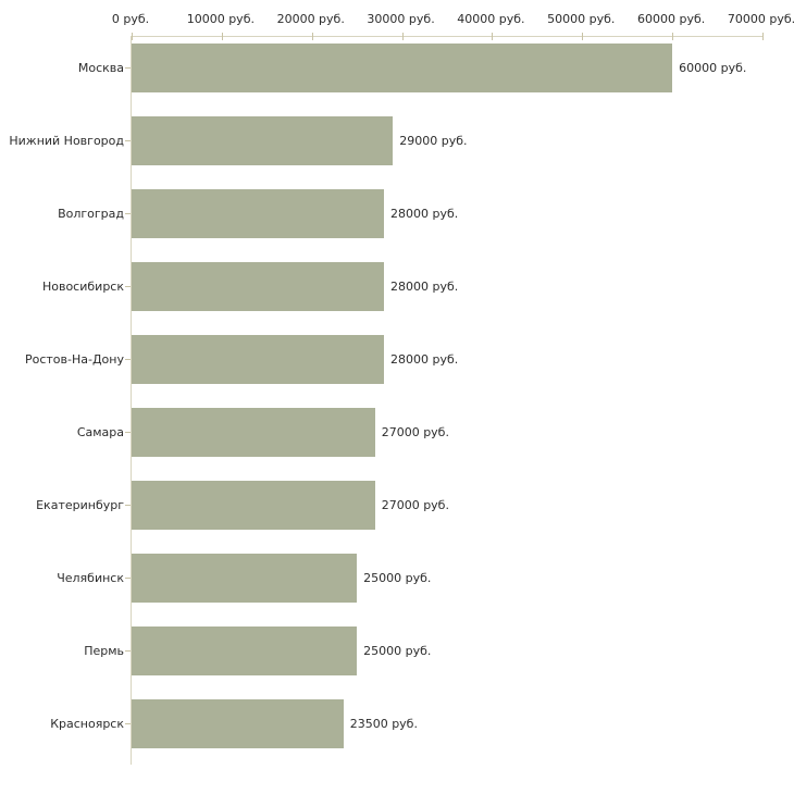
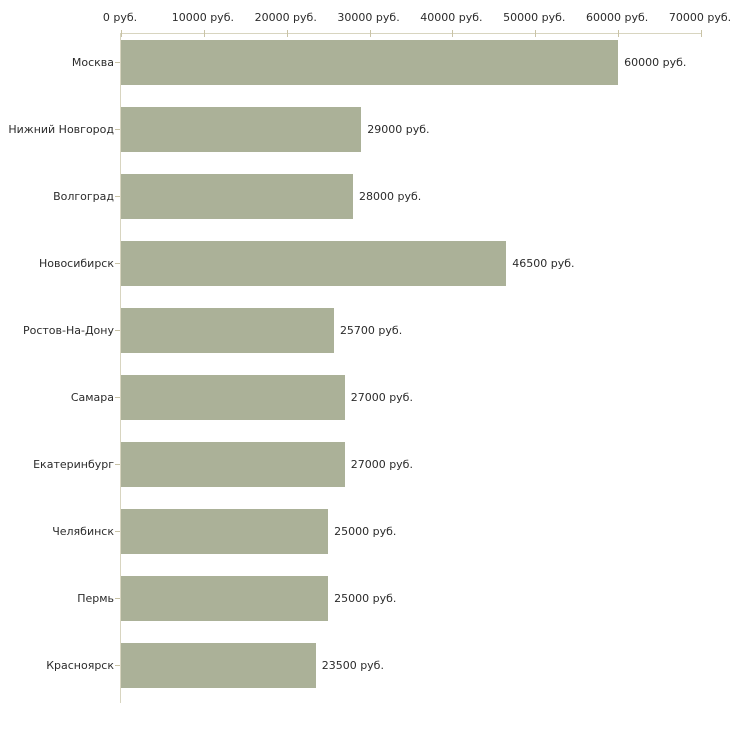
Новосибирск: 28000 -> 46500
Ростов-На-Дону: 28000 -> 25700
